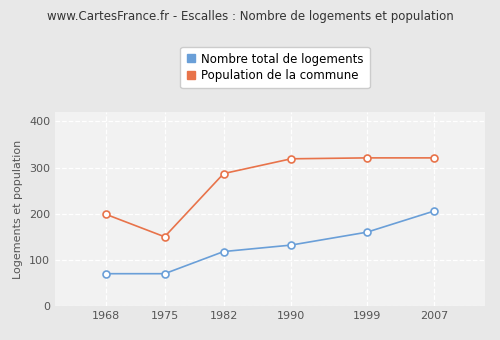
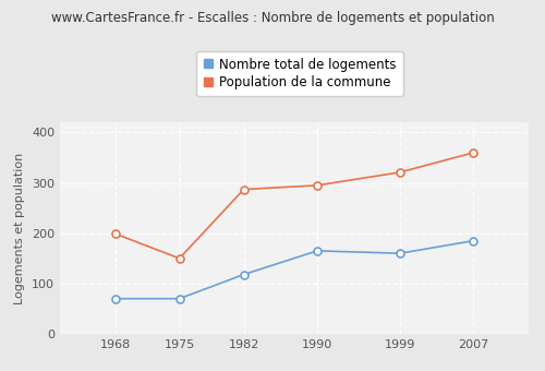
Nombre total de logements/1990: 132 -> 165
Population de la commune/1990: 319 -> 295
Nombre total de logements/2007: 206 -> 185
Population de la commune/2007: 321 -> 360
